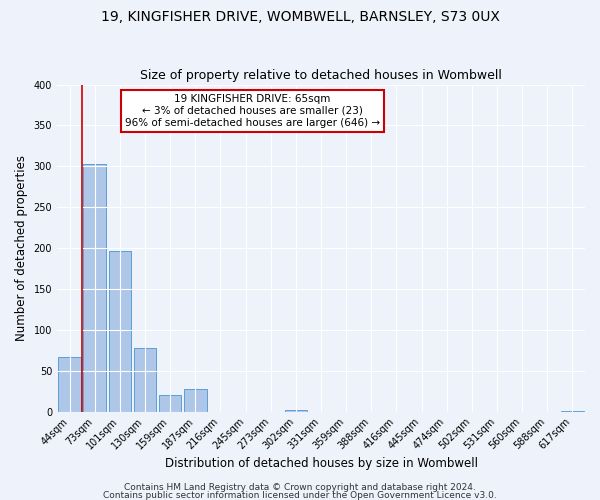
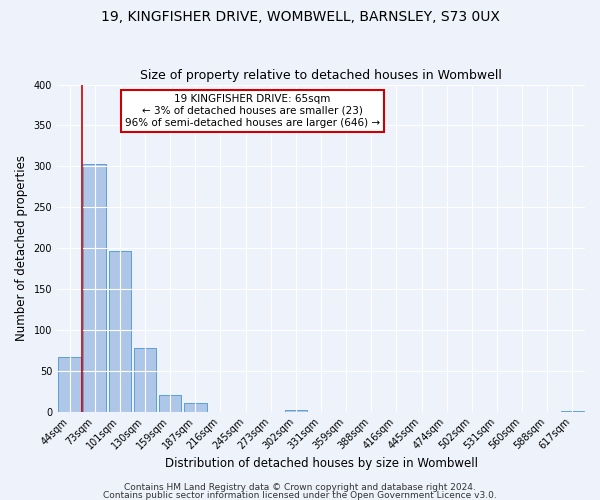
187sqm: 28 -> 10
